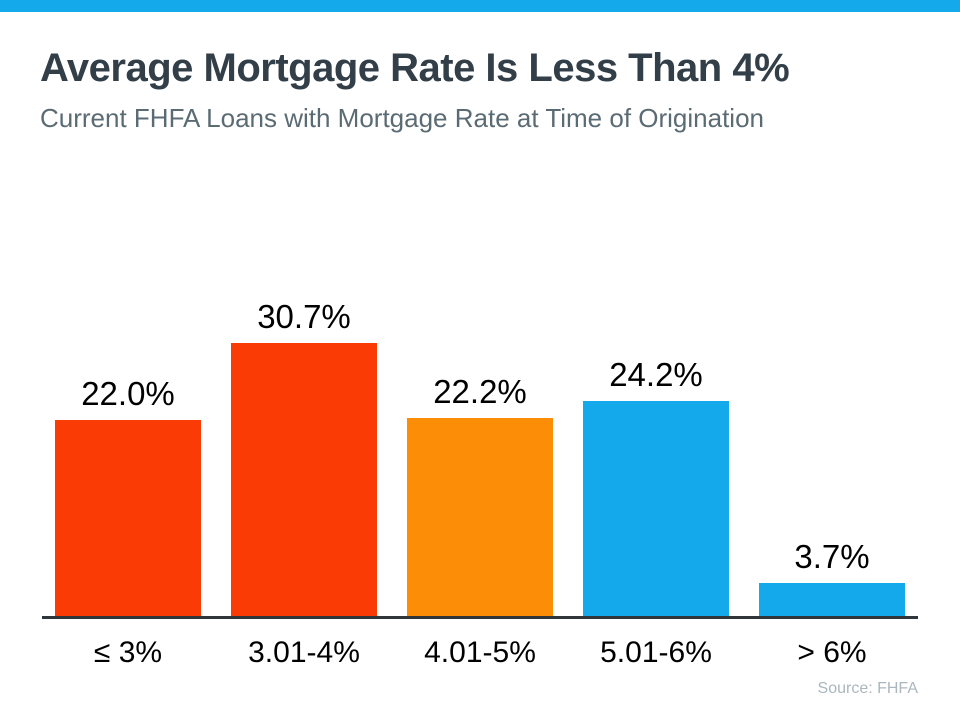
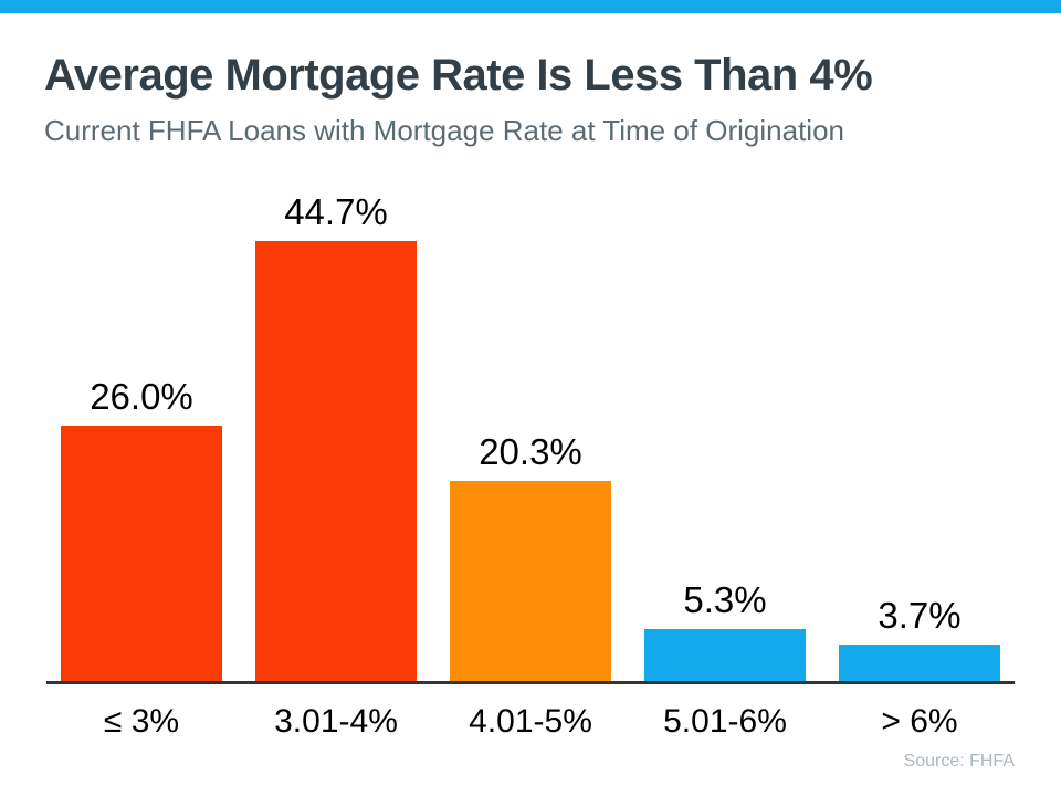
≤ 3%: 22.0% -> 26.0%
3.01-4%: 30.7% -> 44.7%
4.01-5%: 22.2% -> 20.3%
5.01-6%: 24.2% -> 5.3%
